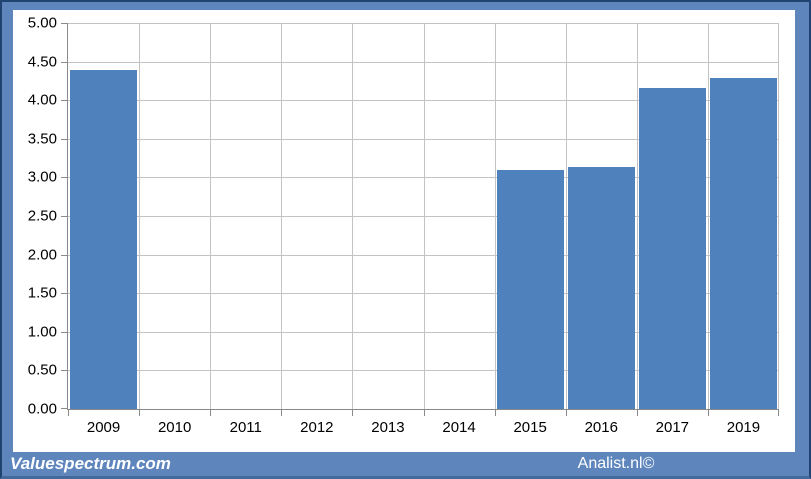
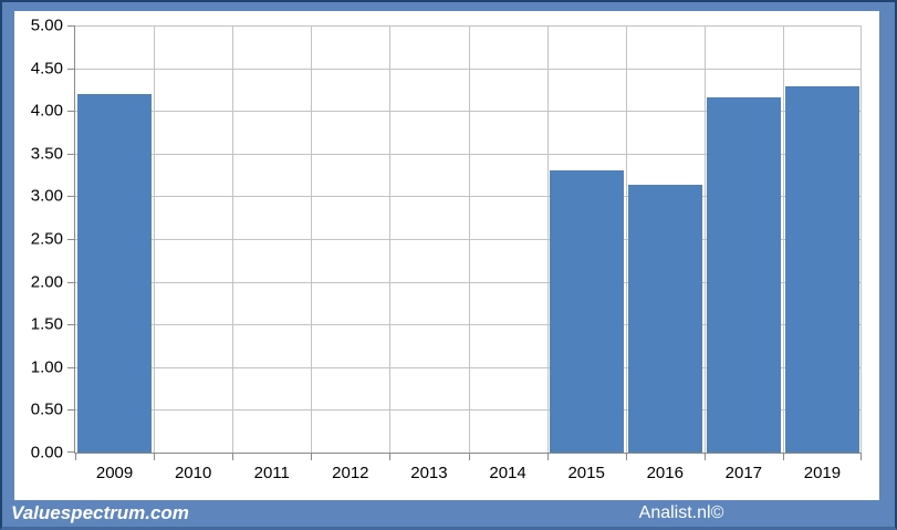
2009: 4.4 -> 4.2
2015: 3.1 -> 3.3
